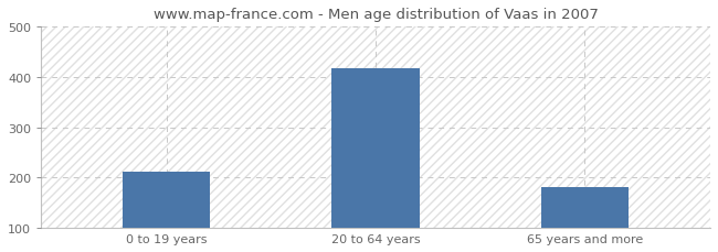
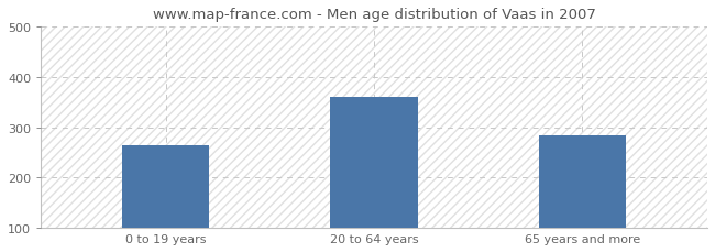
0 to 19 years: 213 -> 265
20 to 64 years: 418 -> 360
65 years and more: 181 -> 285
